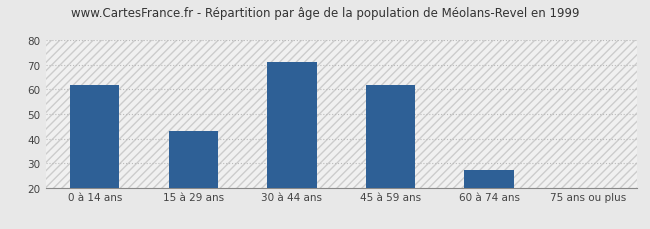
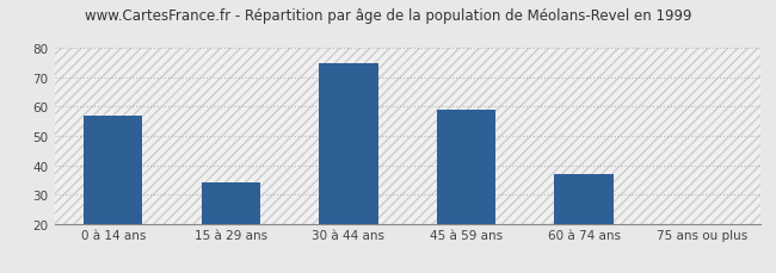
0 à 14 ans: 62 -> 57
15 à 29 ans: 43 -> 34
30 à 44 ans: 71 -> 75
45 à 59 ans: 62 -> 59
60 à 74 ans: 27 -> 37
